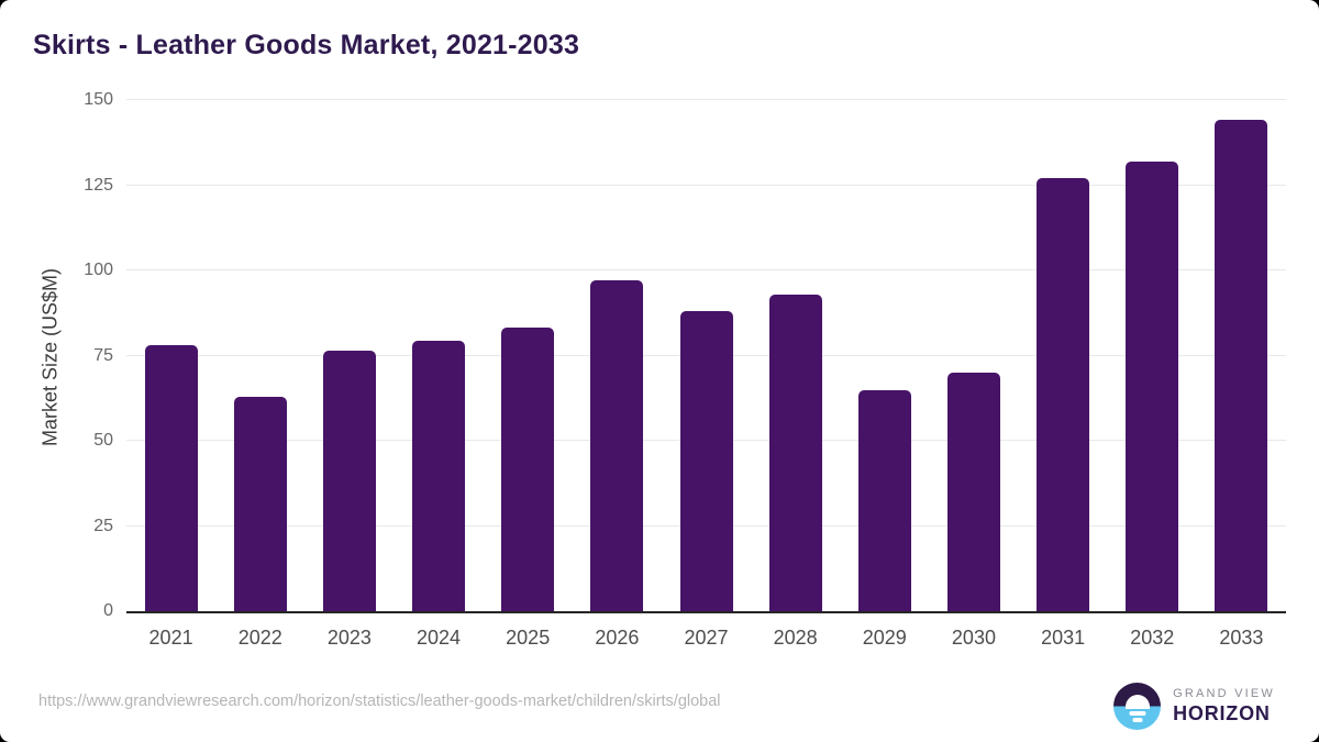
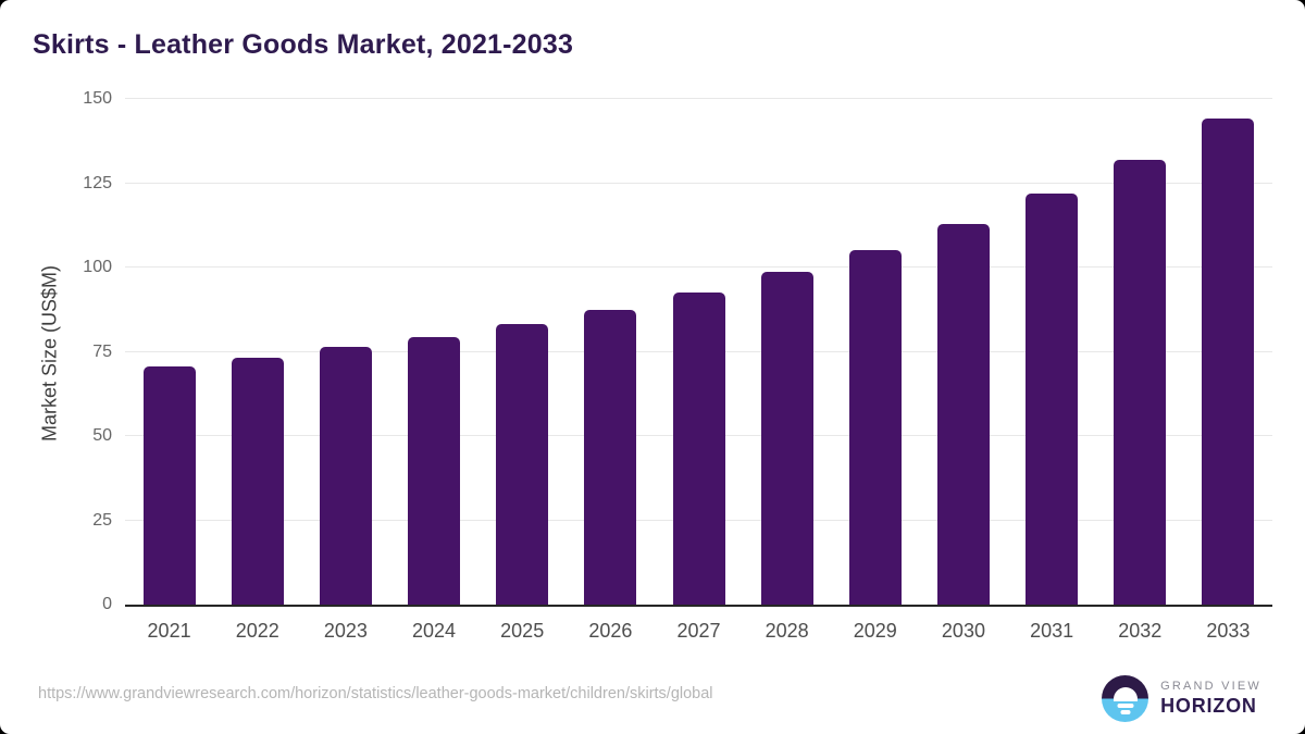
2021: 78 -> 71
2022: 63 -> 73
2026: 97 -> 87
2027: 88 -> 93
2028: 93 -> 99
2029: 65 -> 105
2030: 70 -> 113
2031: 127 -> 122
